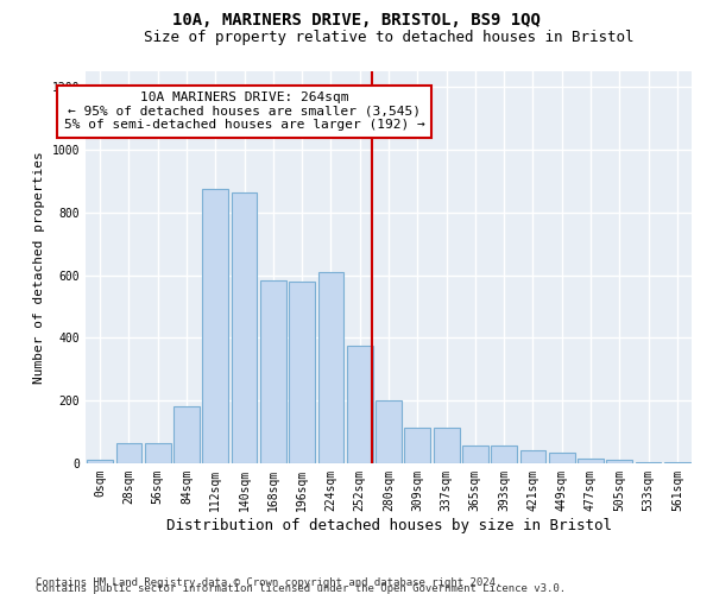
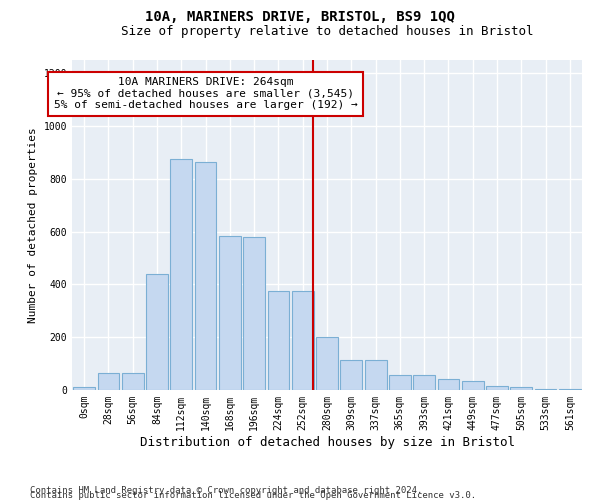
84sqm: 180 -> 440
224sqm: 610 -> 375
